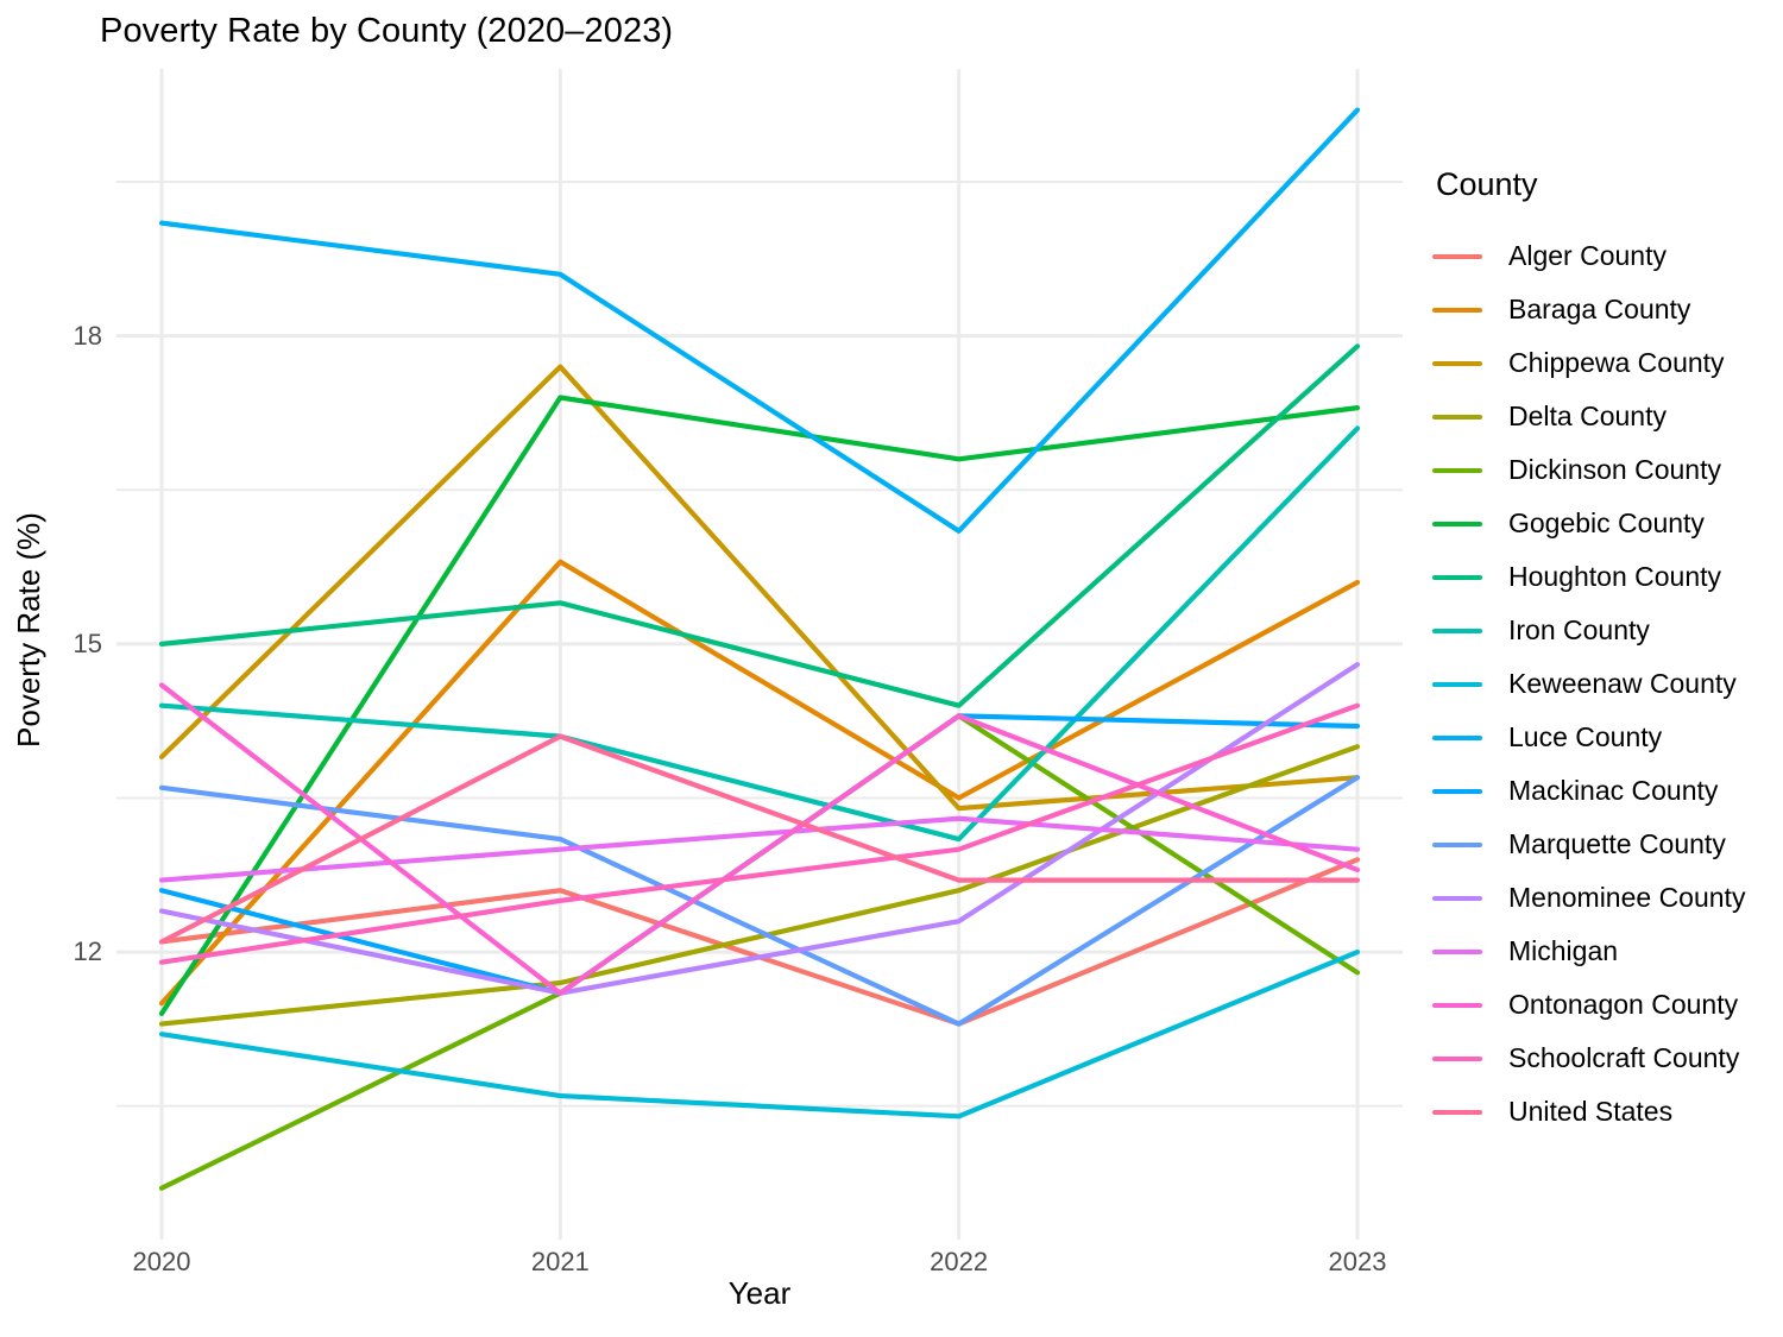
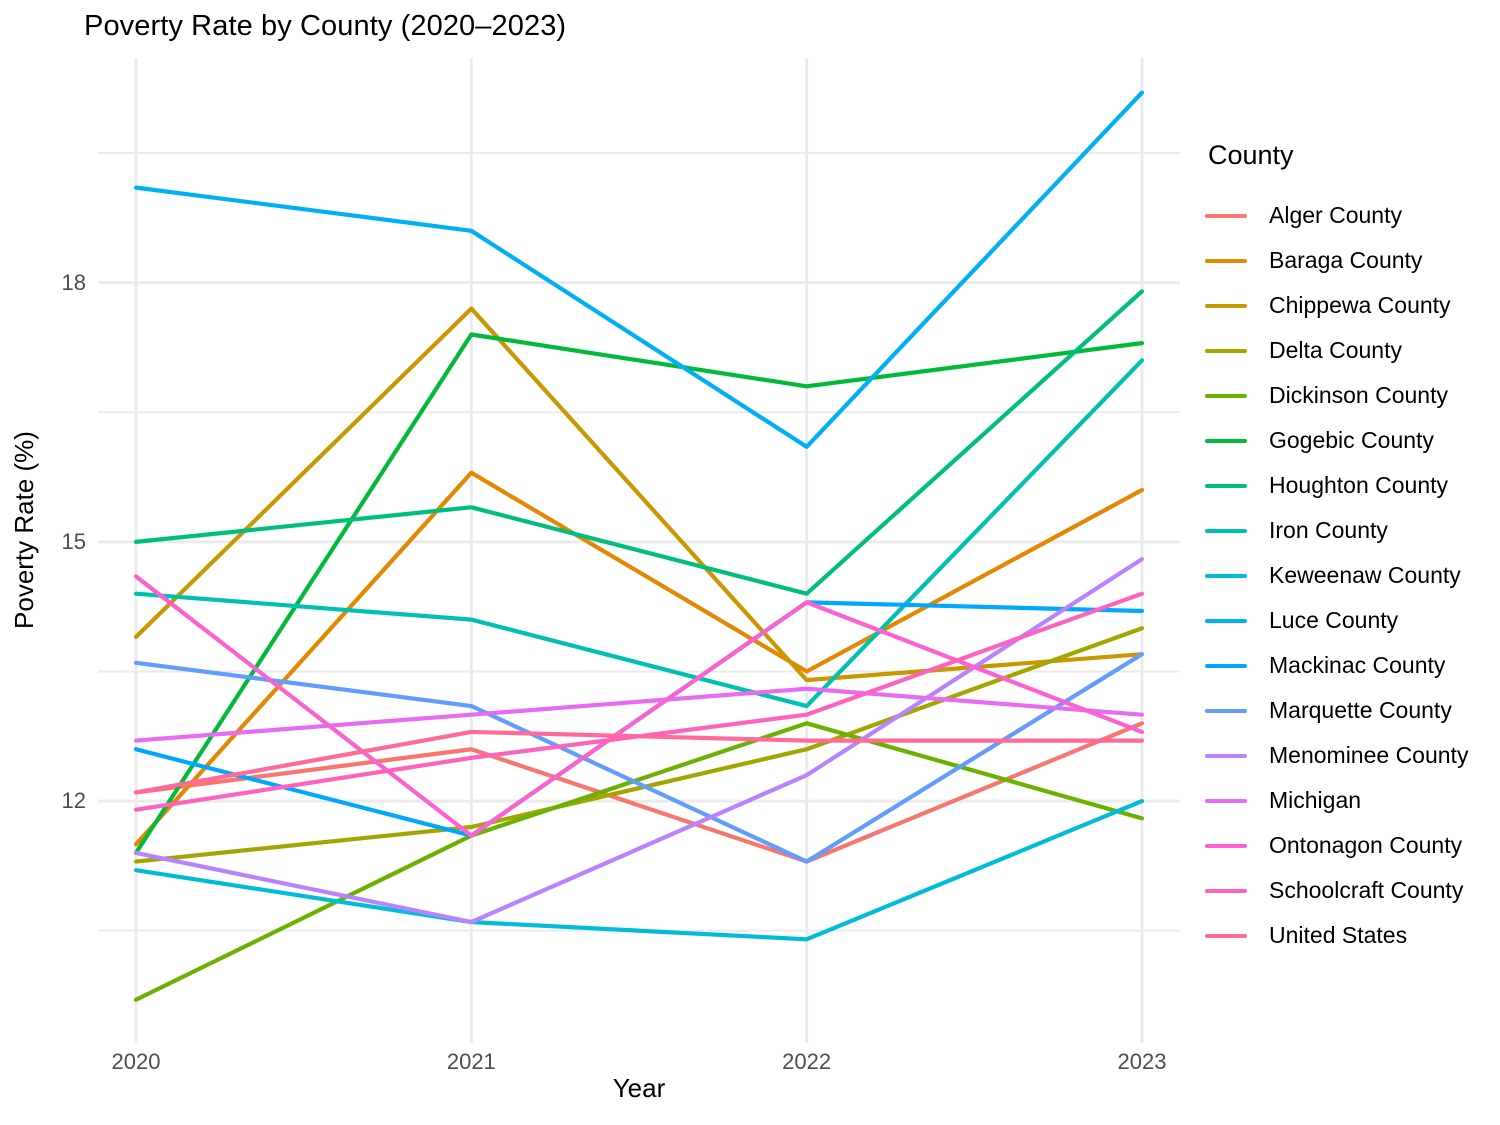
Menominee County/2020: 12.4 -> 11.4
Menominee County/2021: 11.6 -> 10.6
United States/2021: 14.1 -> 12.8
Dickinson County/2022: 14.3 -> 12.9
